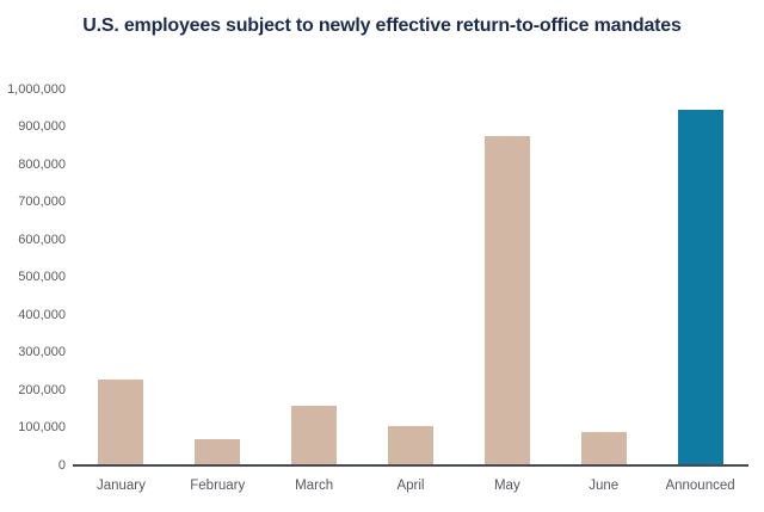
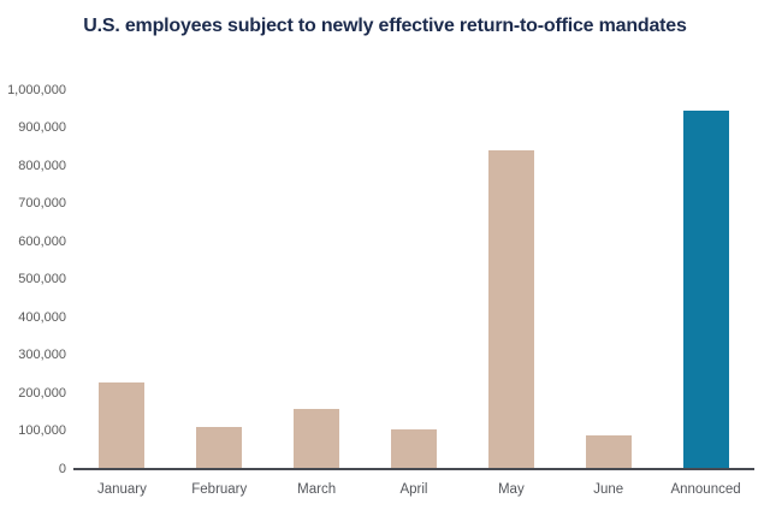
February: 70000 -> 110000
May: 880000 -> 840000
